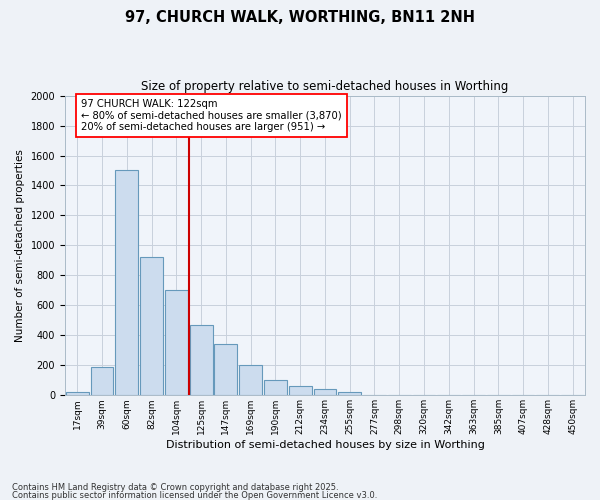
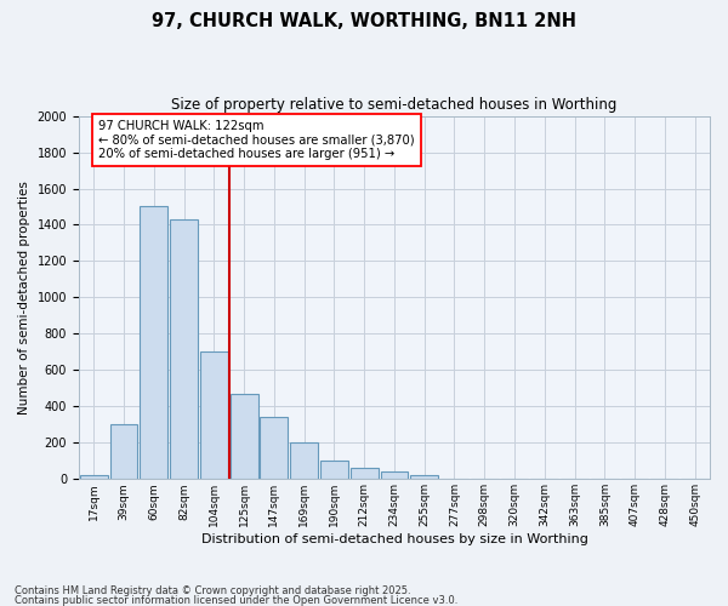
39sqm: 190 -> 300
82sqm: 920 -> 1430
